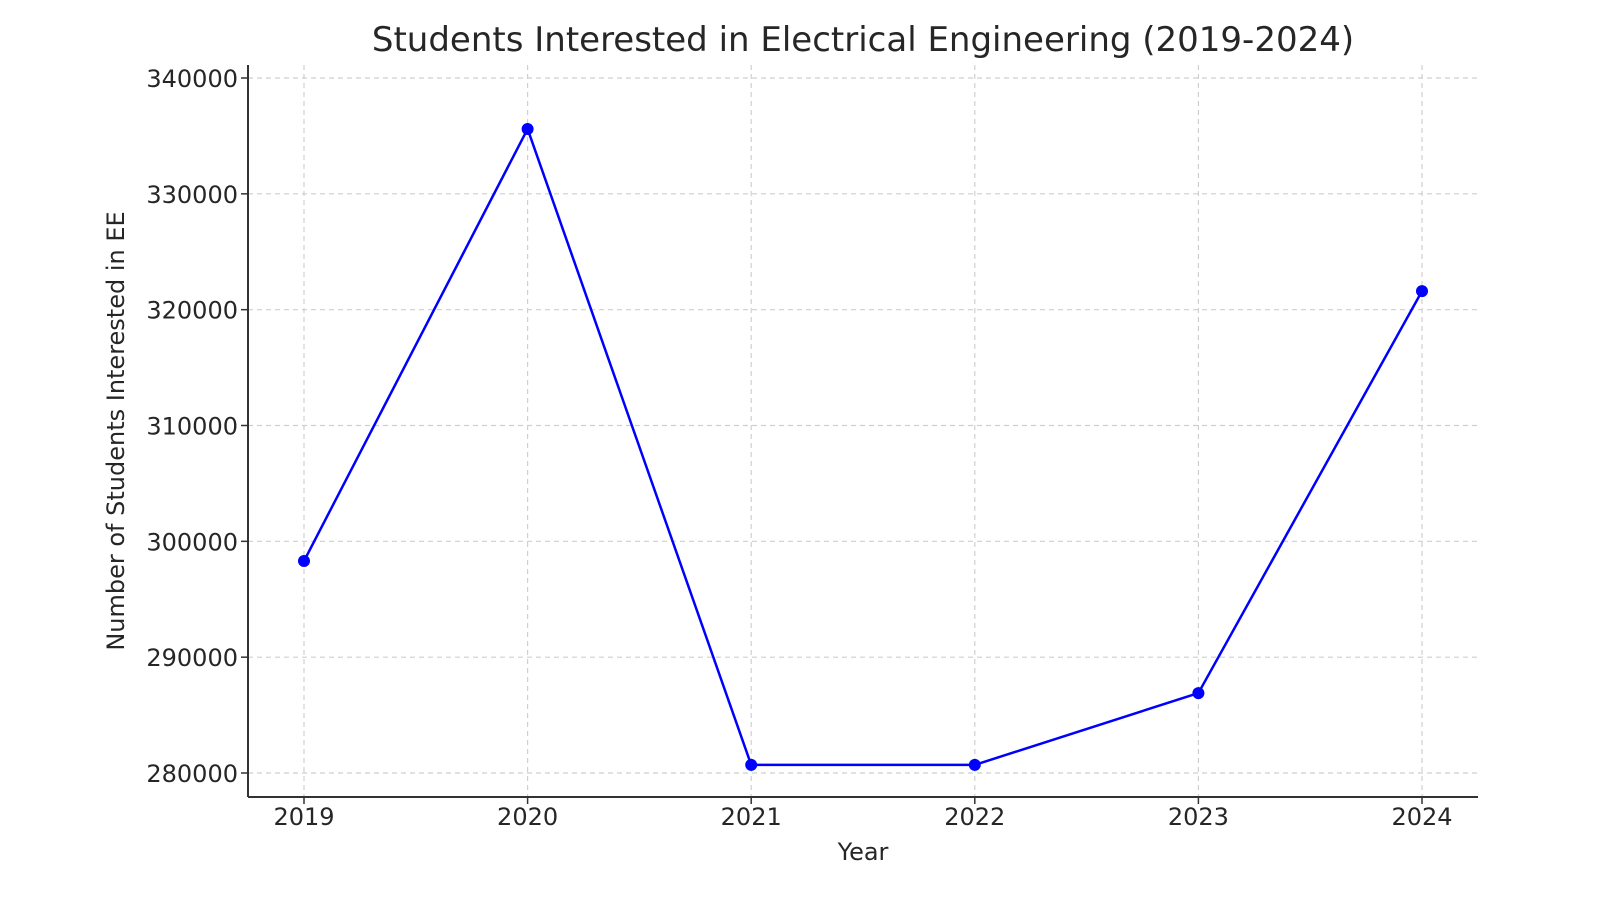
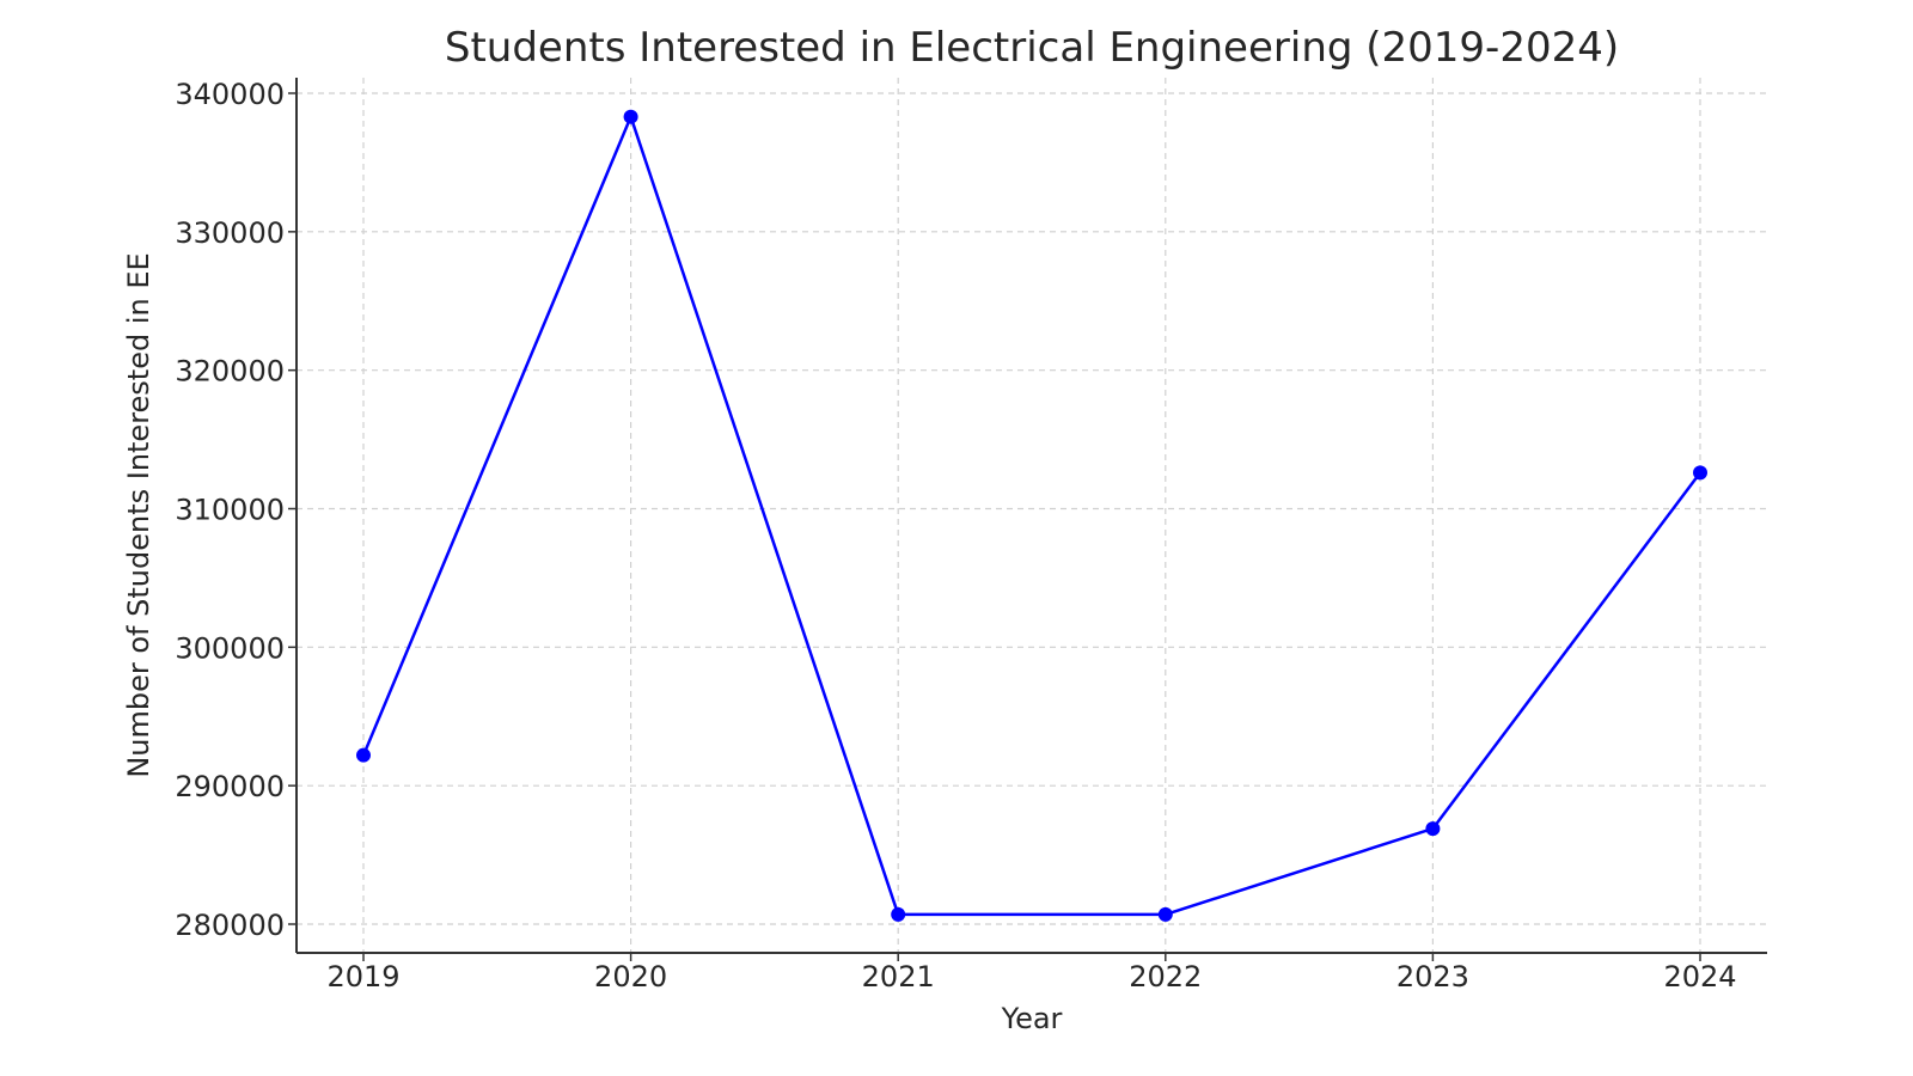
2019: 298300 -> 292200
2020: 335600 -> 338300
2024: 321600 -> 312600
